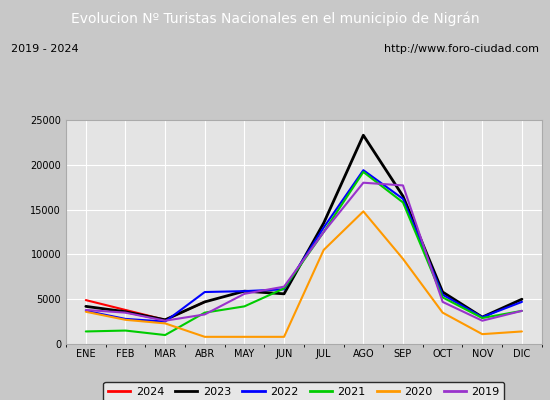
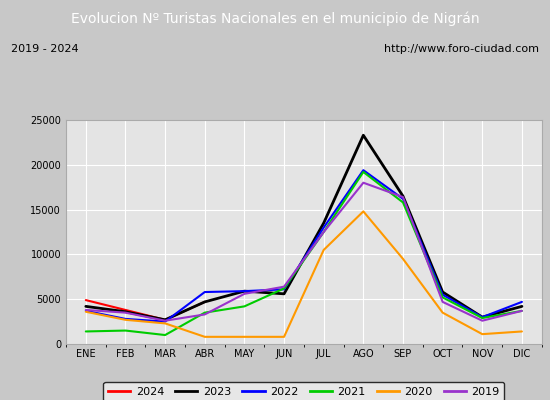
2019/SEP: 17700 -> 16400
2023/DIC: 5000 -> 4200
